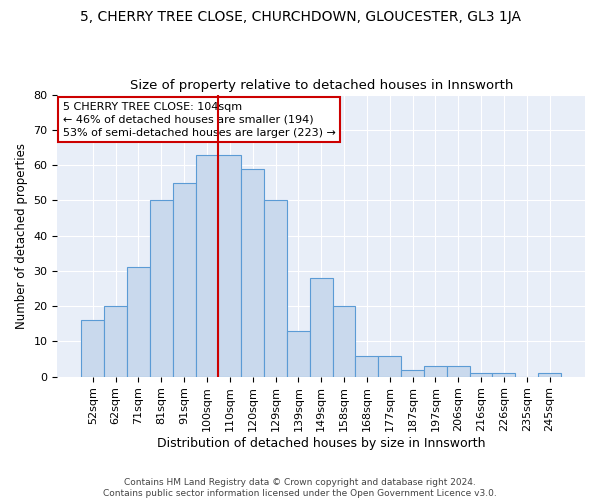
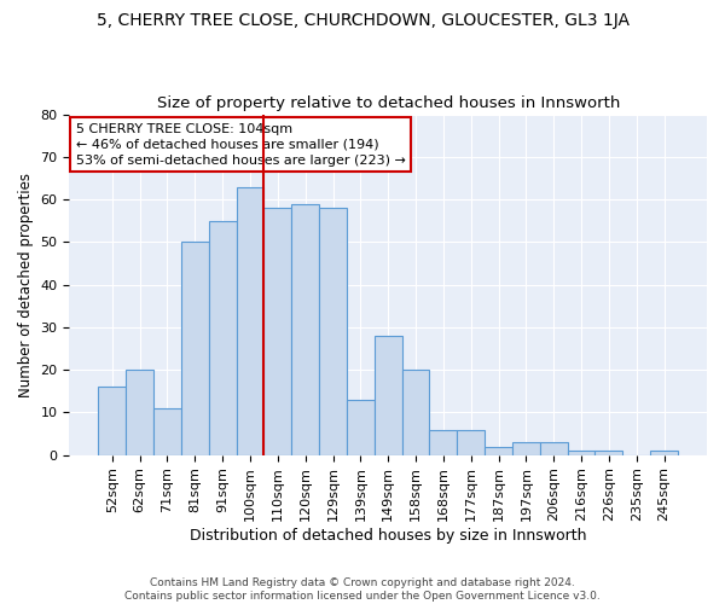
71sqm: 31 -> 11
110sqm: 63 -> 58
129sqm: 50 -> 58
